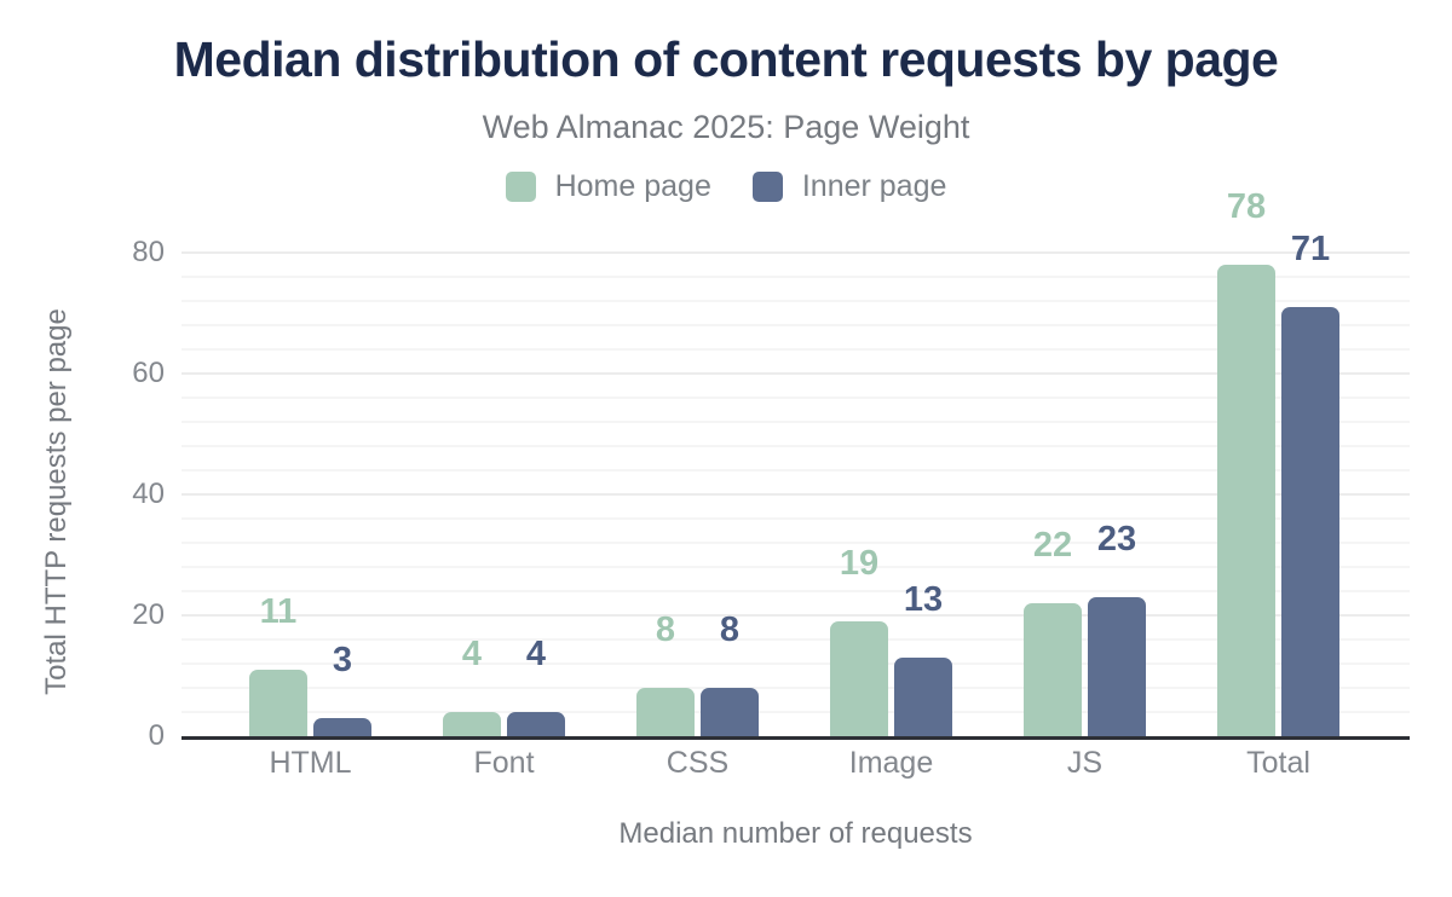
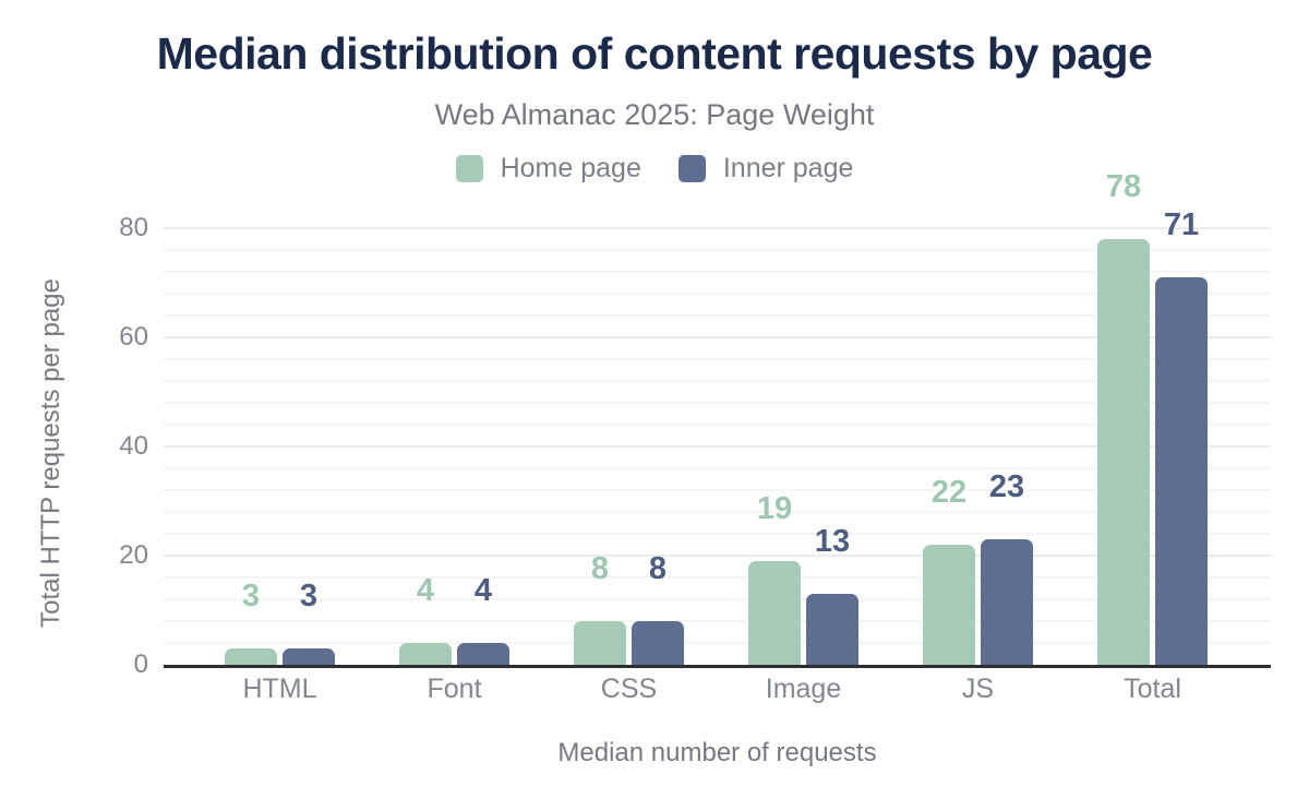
Home page/HTML: 11 -> 3
